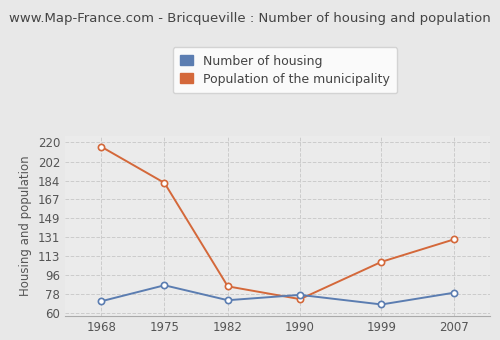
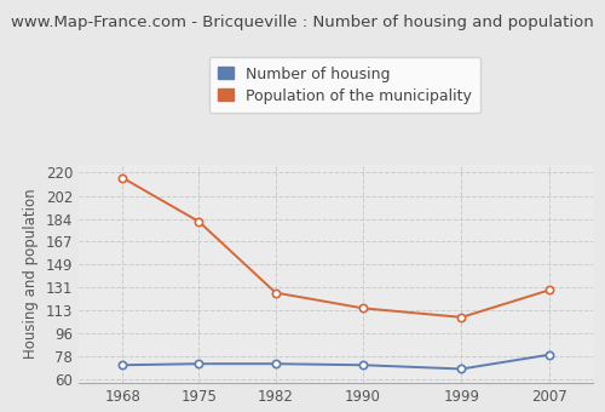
Number of housing/1975: 86 -> 72
Population of the municipality/1982: 85 -> 127
Number of housing/1990: 77 -> 71
Population of the municipality/1990: 73 -> 115
